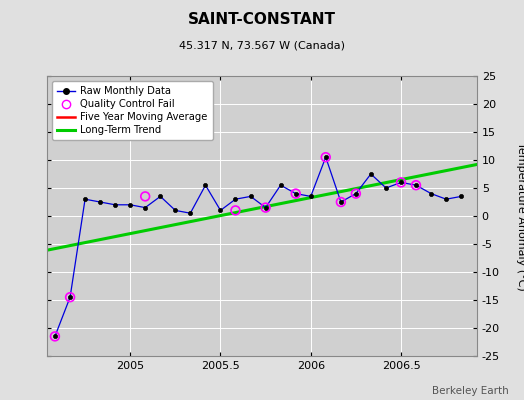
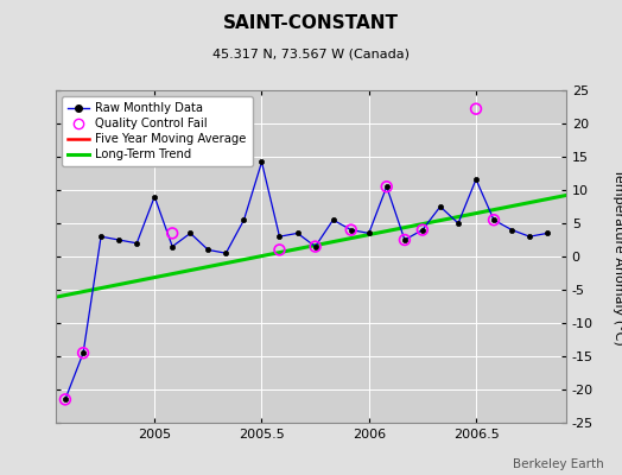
Raw Monthly Data/2005: 2.0 -> 9.0
Raw Monthly Data/2005.5: 1.0 -> 14.2
Raw Monthly Data/2006.5: 6.0 -> 11.6
Quality Control Fail/2006.5: 6.0 -> 22.2
